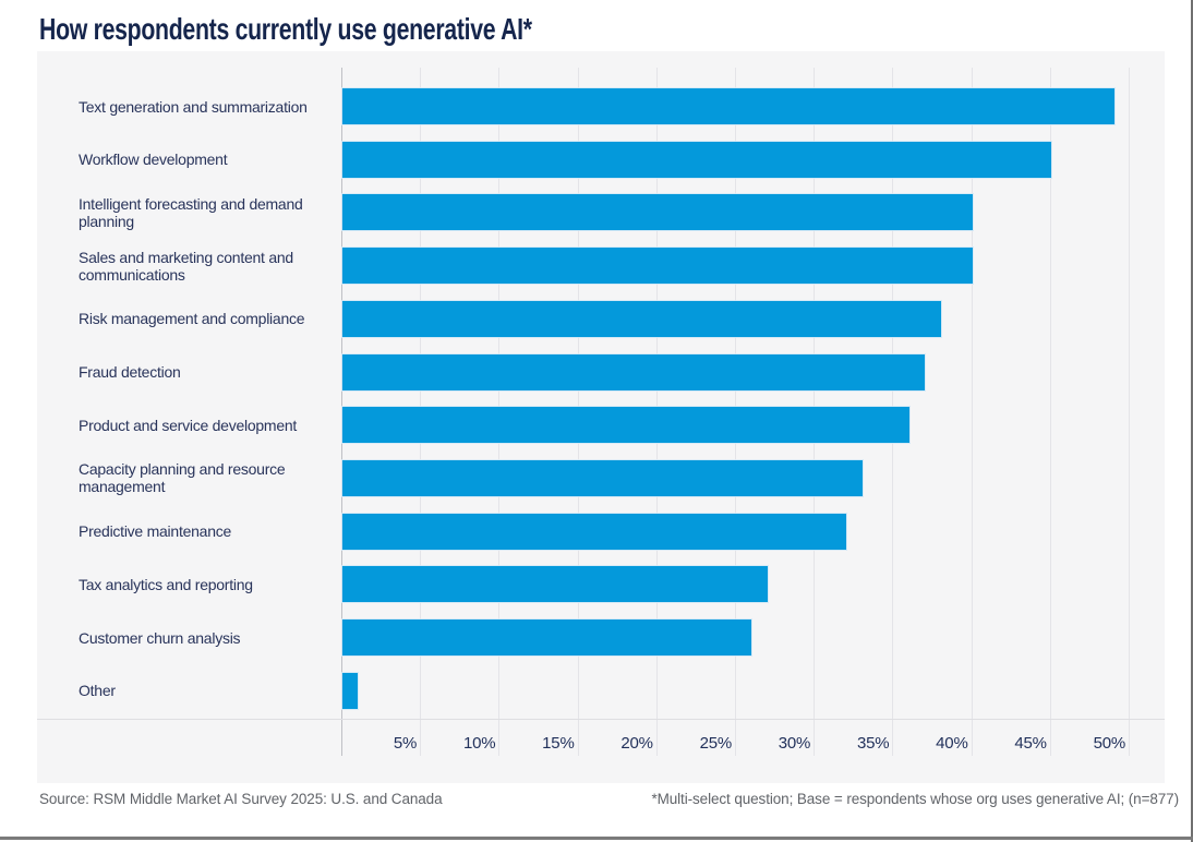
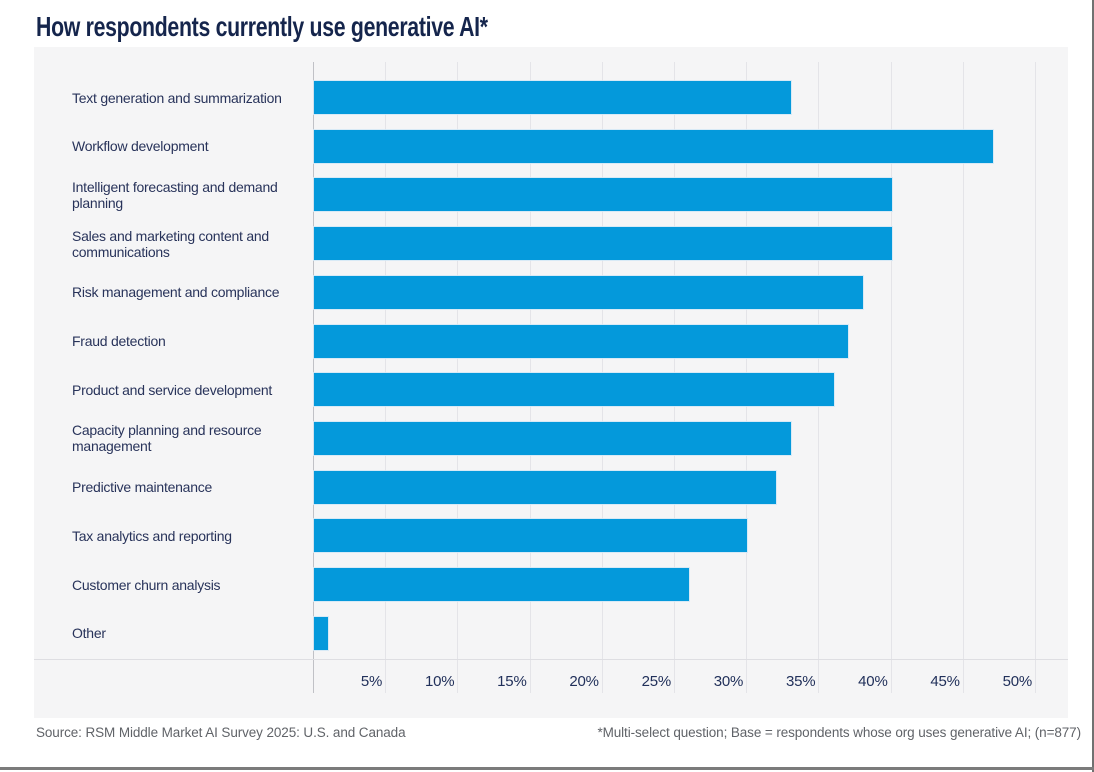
Text generation and summarization: 49% -> 33%
Workflow development: 45% -> 47%
Tax analytics and reporting: 27% -> 30%
